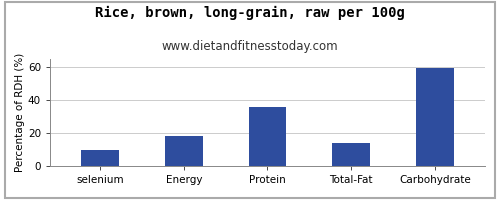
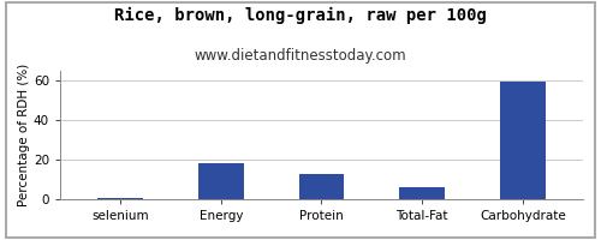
selenium: 10 -> 0
Protein: 36 -> 13
Total-Fat: 14 -> 6
